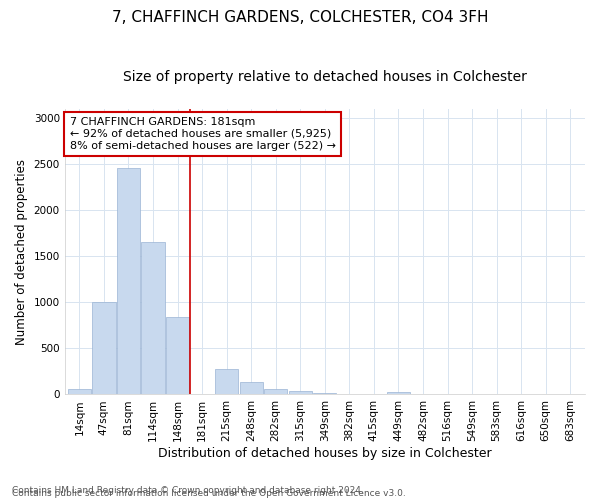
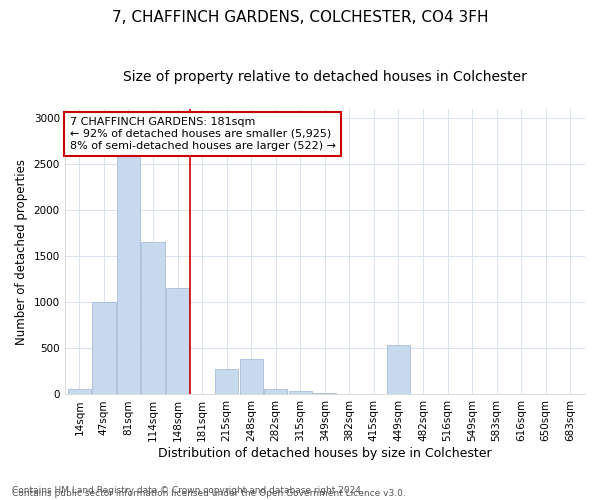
81sqm: 2460 -> 2600
148sqm: 840 -> 1160
248sqm: 130 -> 380
449sqm: 30 -> 540
